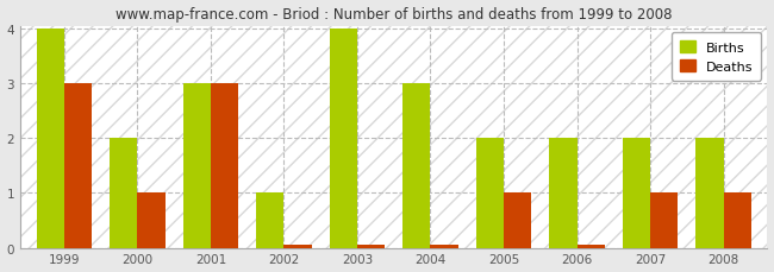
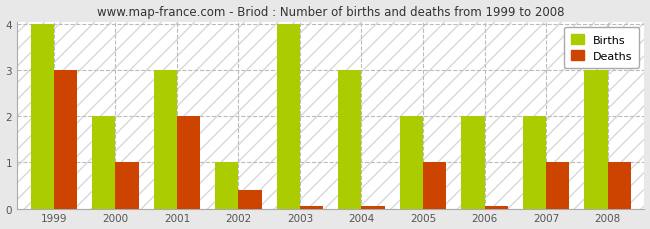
Deaths/2001: 3.00 -> 2.00
Deaths/2002: 0.05 -> 0.40
Births/2008: 2 -> 3
